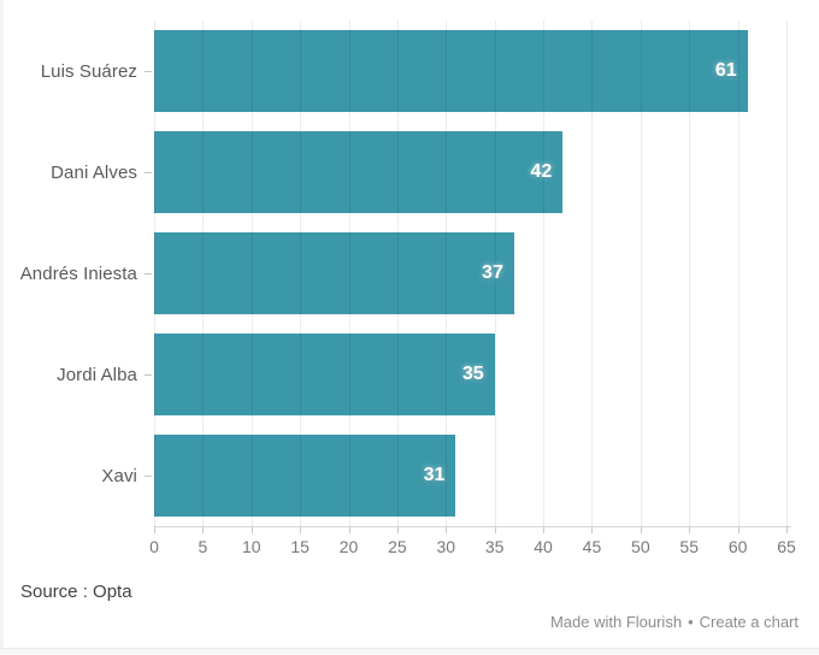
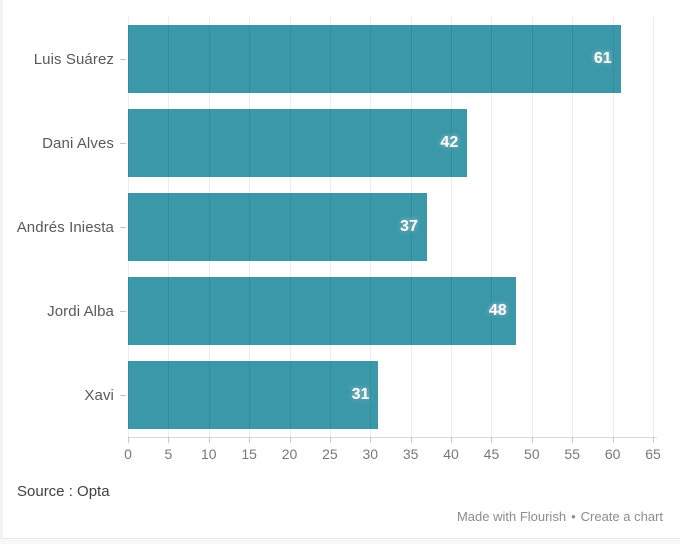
Jordi Alba: 35 -> 48
